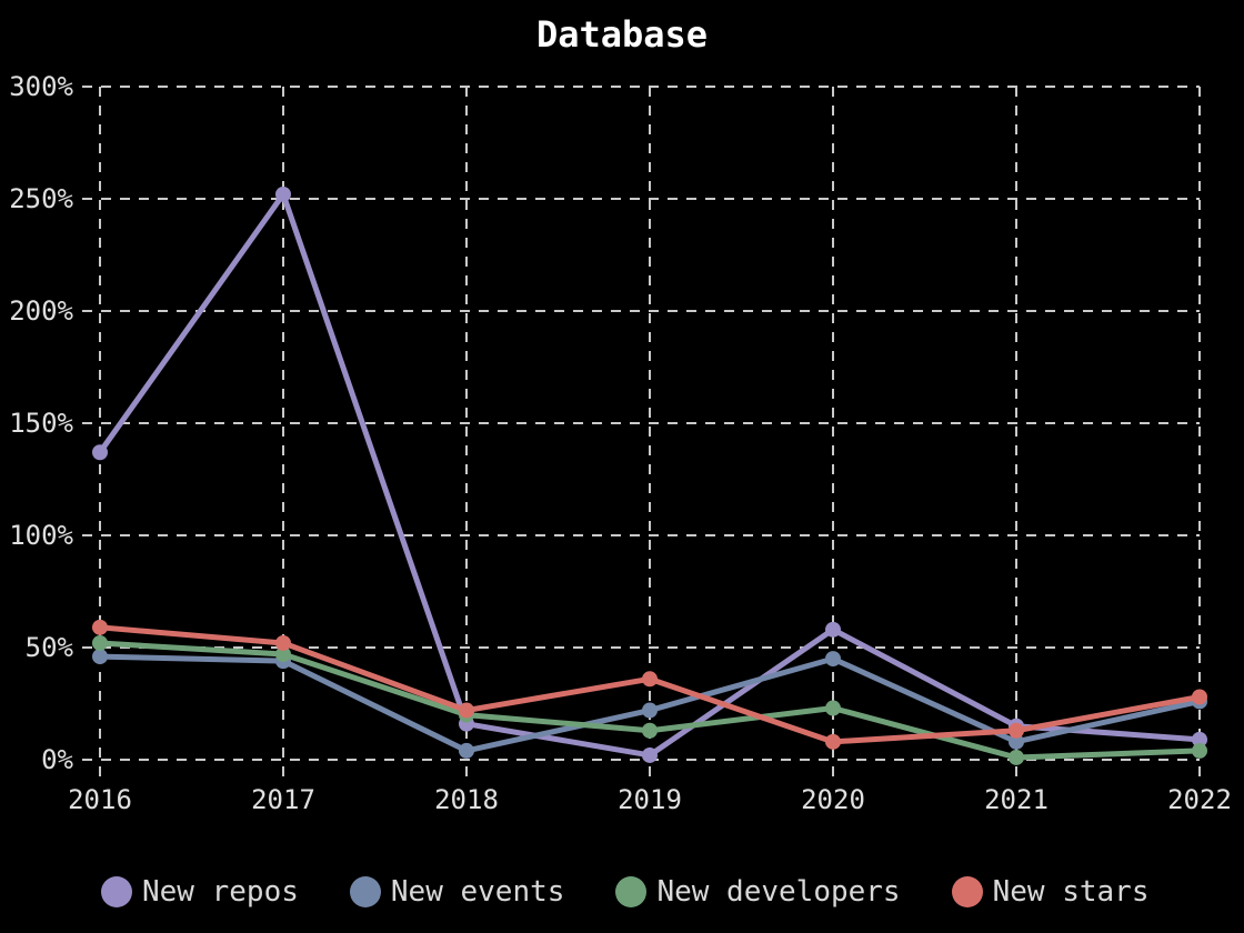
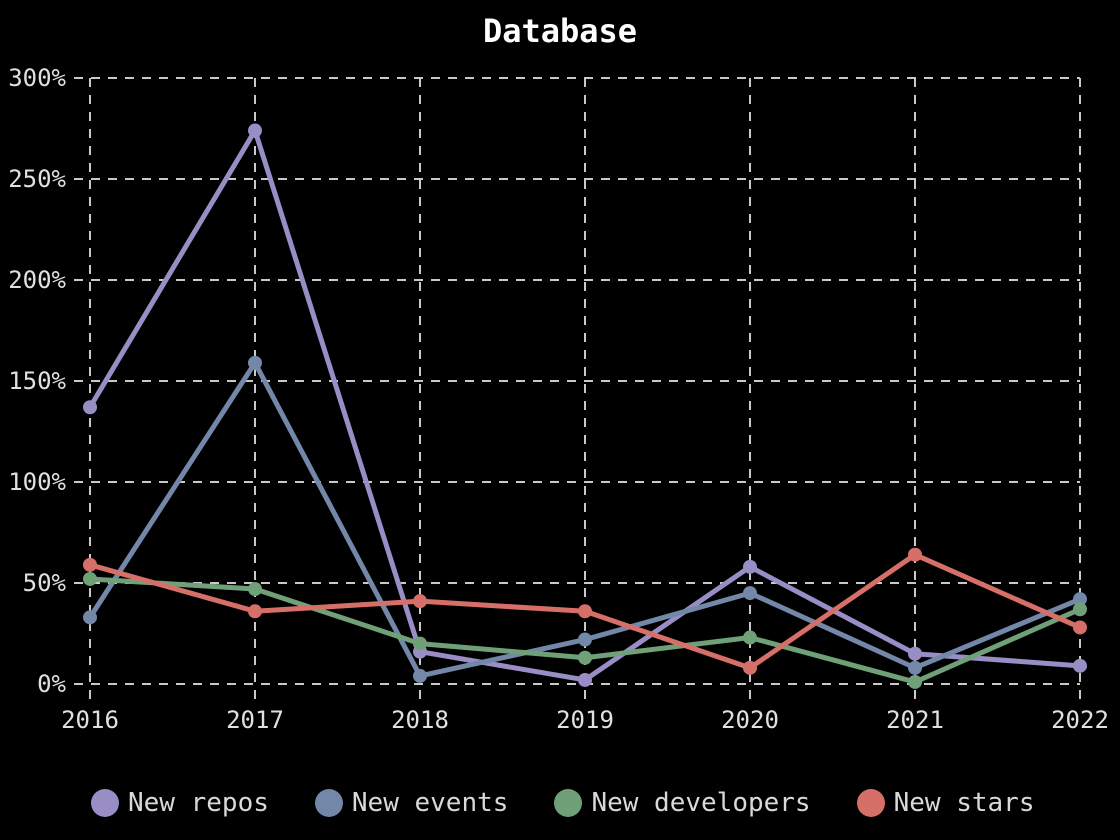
New events/2016: 46% -> 33%
New repos/2017: 252% -> 274%
New events/2017: 44% -> 159%
New stars/2017: 52% -> 36%
New stars/2018: 22% -> 41%
New stars/2021: 13% -> 64%
New events/2022: 26% -> 42%
New developers/2022: 4% -> 37%
